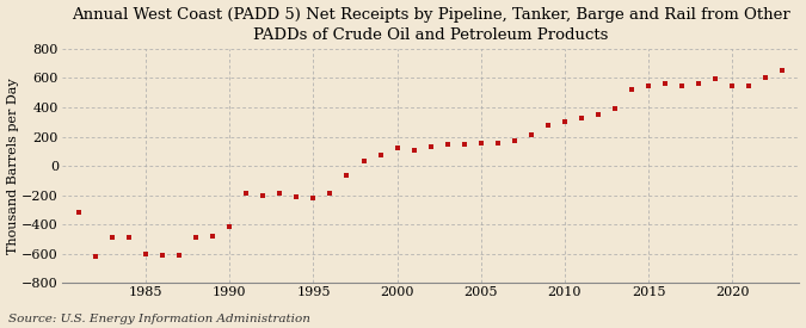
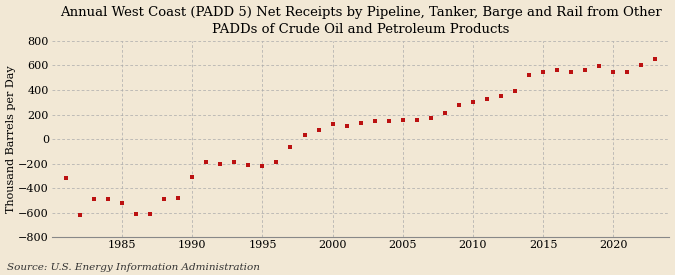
1985: -600 -> -520
1990: -410 -> -310
